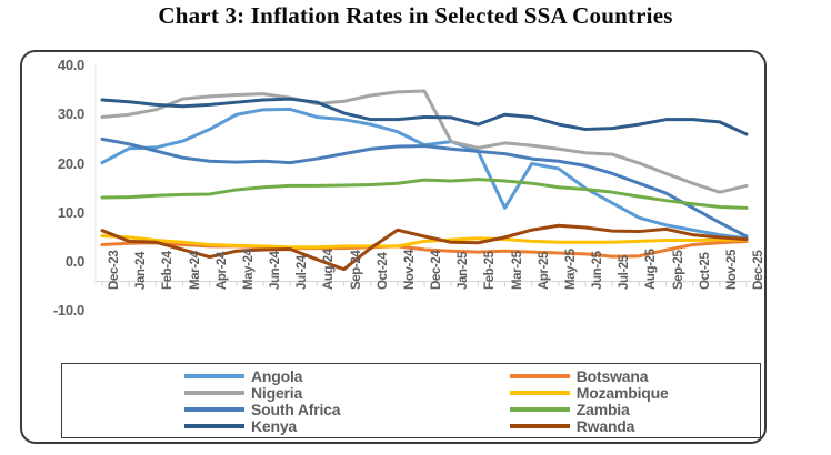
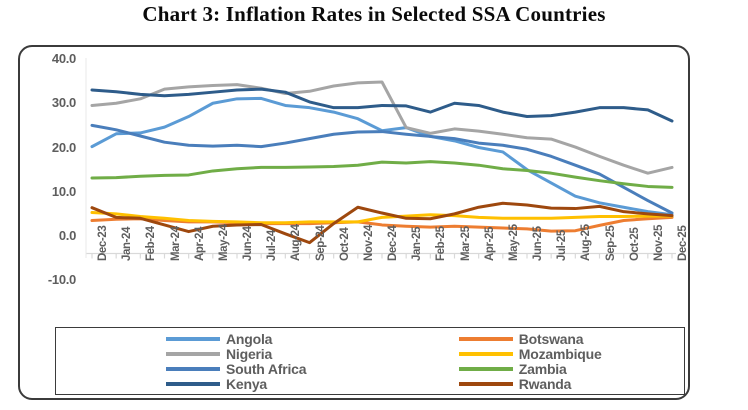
Angola/Mar-25: 11 -> 22
